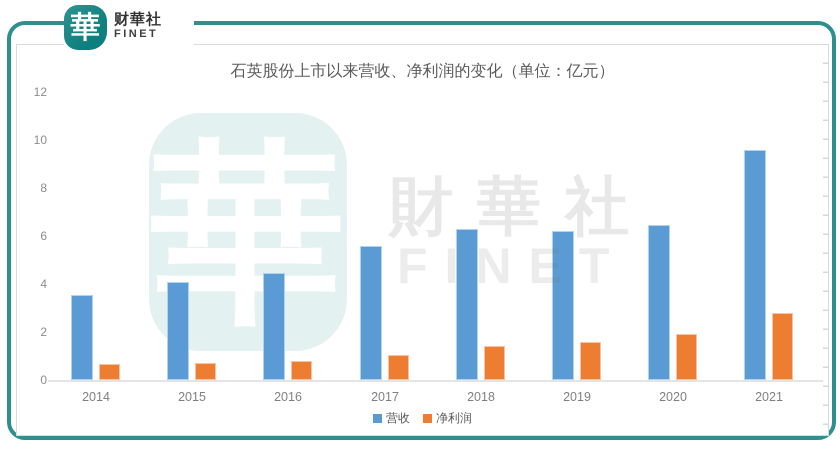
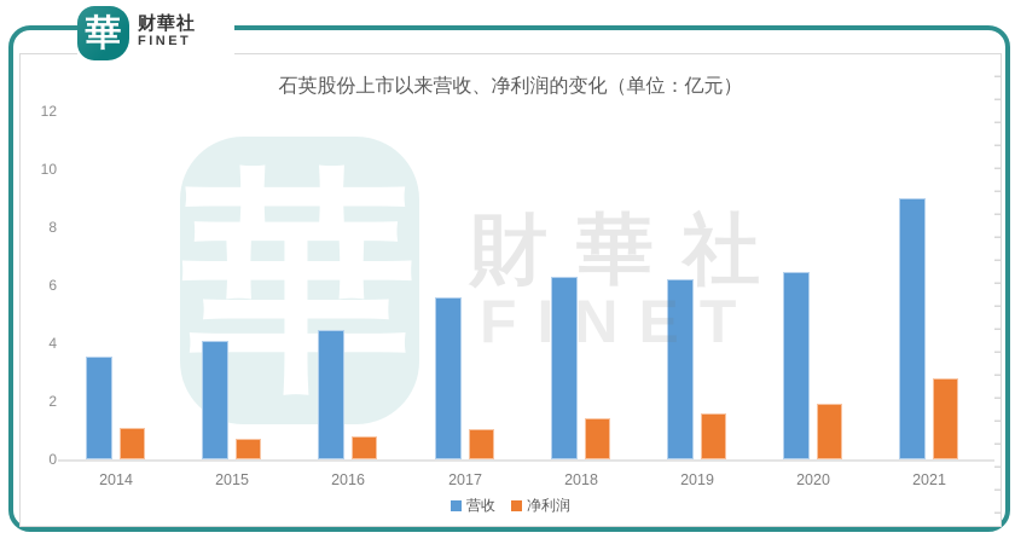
净利润/2014: 0.7 -> 1.1
营收/2021: 9.6 -> 9.0
